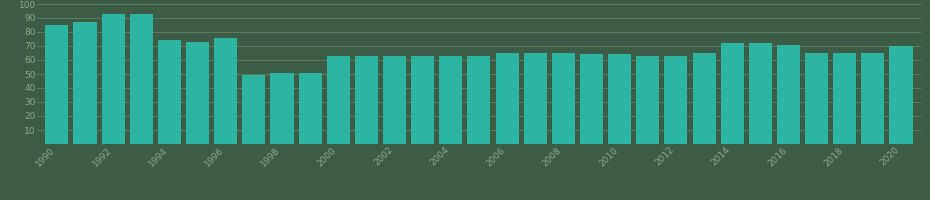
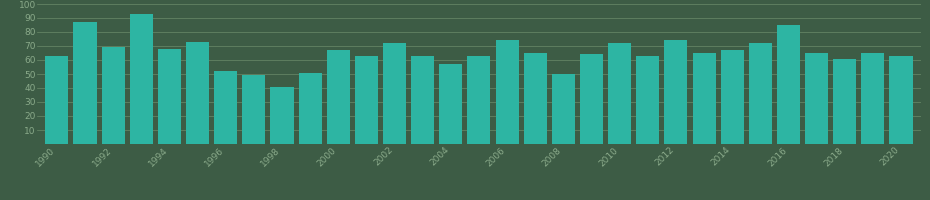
1990: 85 -> 63
1992: 93 -> 69
1994: 74 -> 68
1996: 76 -> 52
1998: 51 -> 41
2000: 63 -> 67
2002: 63 -> 72
2004: 63 -> 57
2006: 65 -> 74
2008: 65 -> 50
2010: 64 -> 72
2012: 63 -> 74
2014: 72 -> 67
2016: 71 -> 85
2018: 65 -> 61
2020: 70 -> 63
